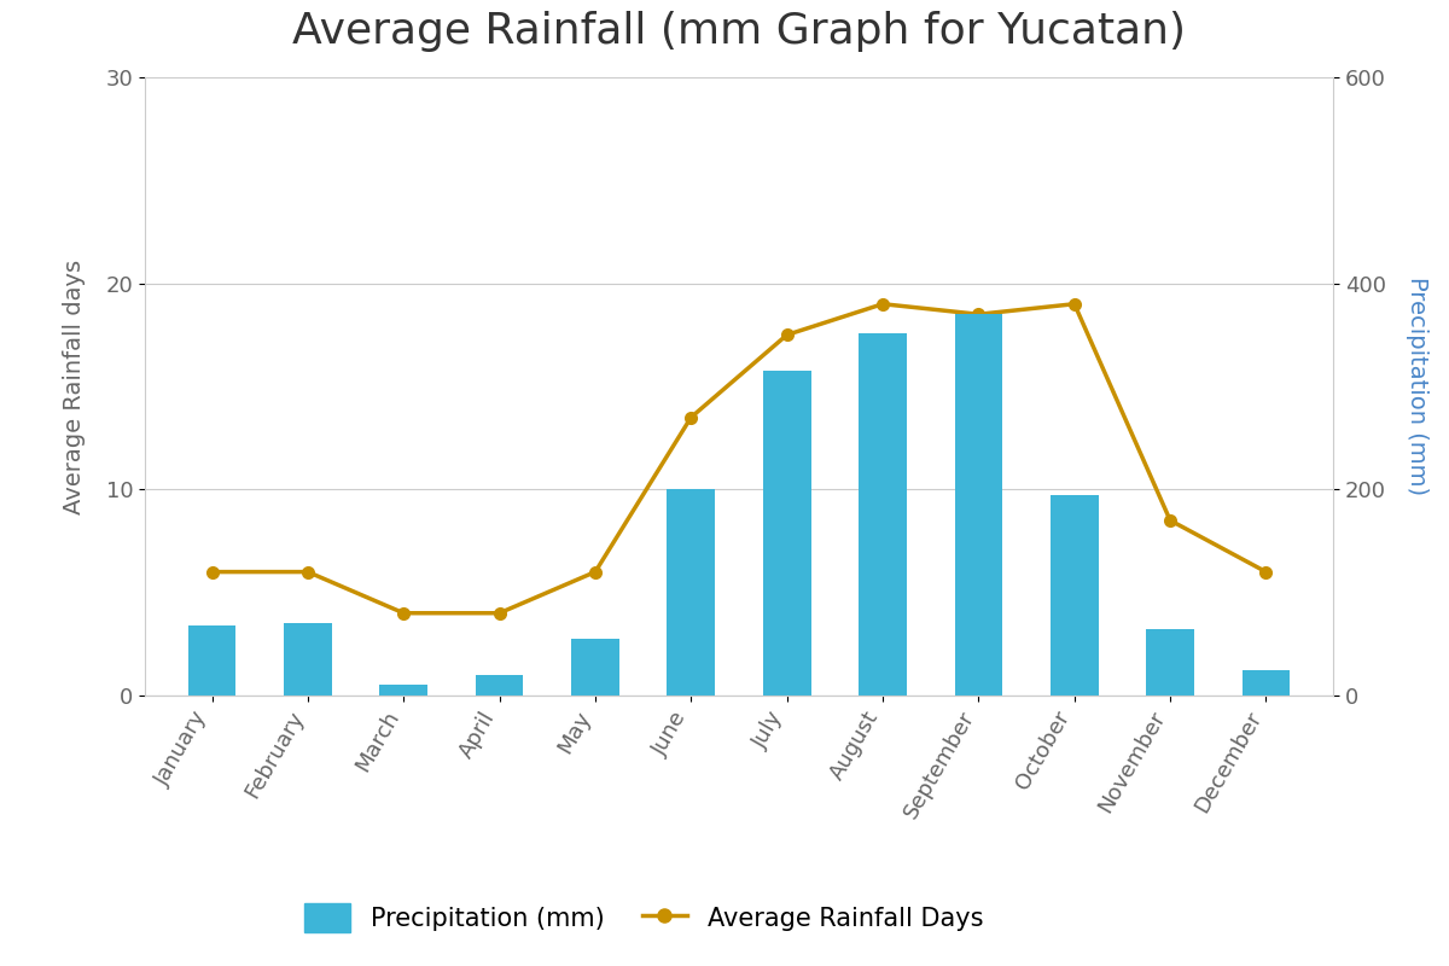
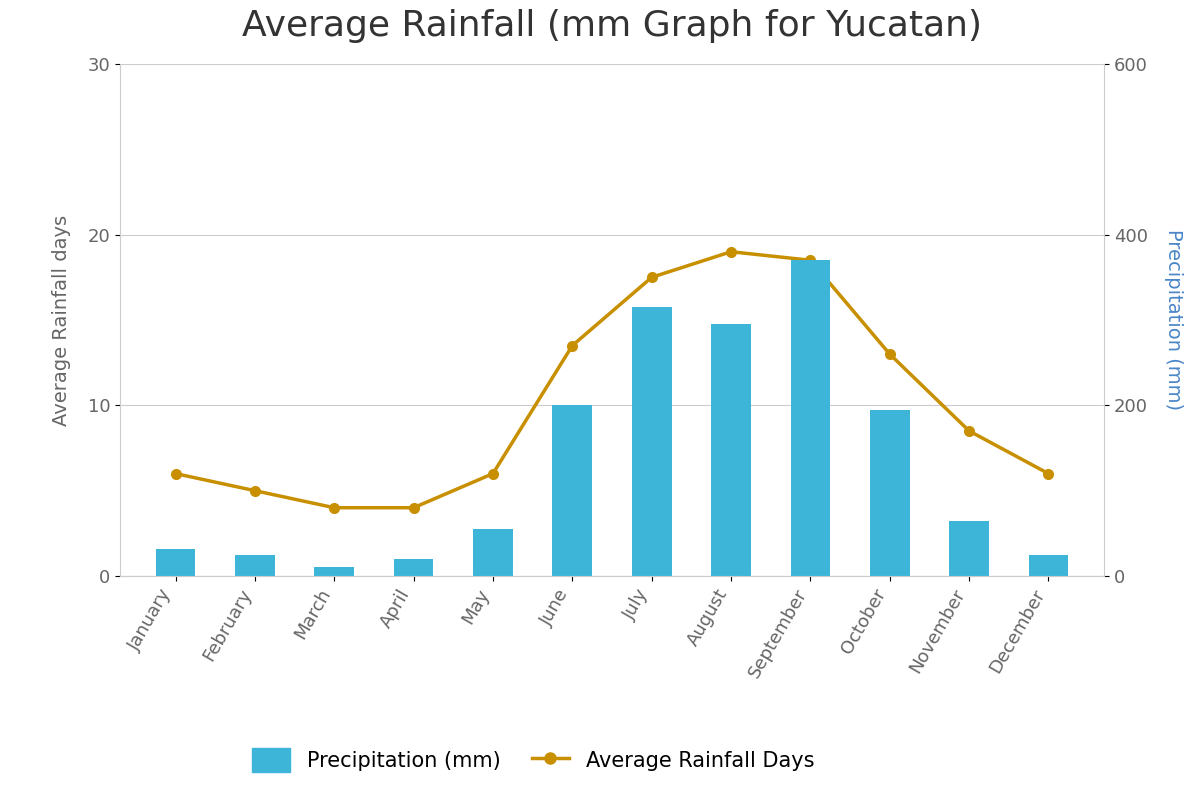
Precipitation (mm)/January: 68 -> 32
Precipitation (mm)/February: 70 -> 25
Average Rainfall Days/February: 6.0 -> 5.0
Precipitation (mm)/August: 352 -> 295
Average Rainfall Days/October: 19.0 -> 13.0
